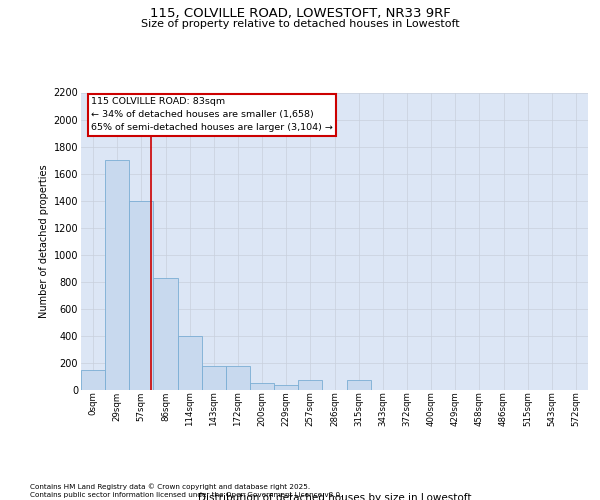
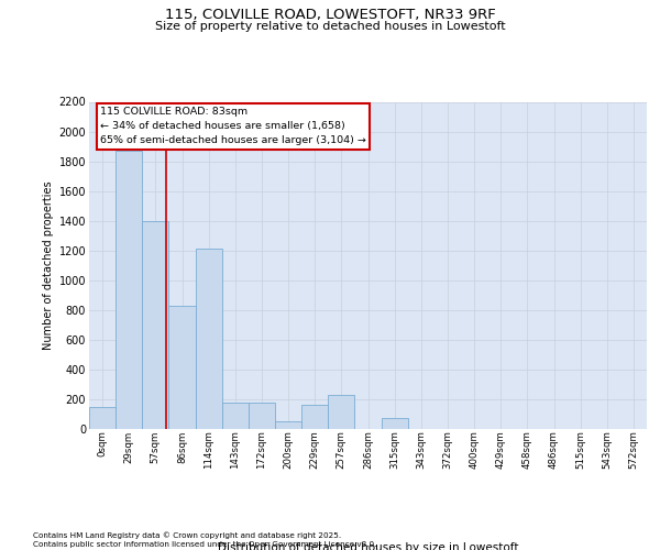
29sqm: 1700 -> 1870
114sqm: 400 -> 1210
229sqm: 40 -> 160
257sqm: 80 -> 230
